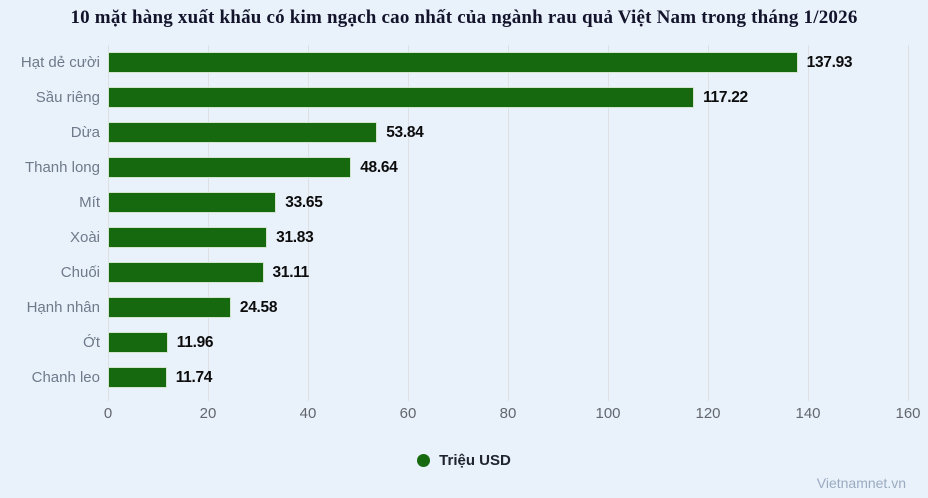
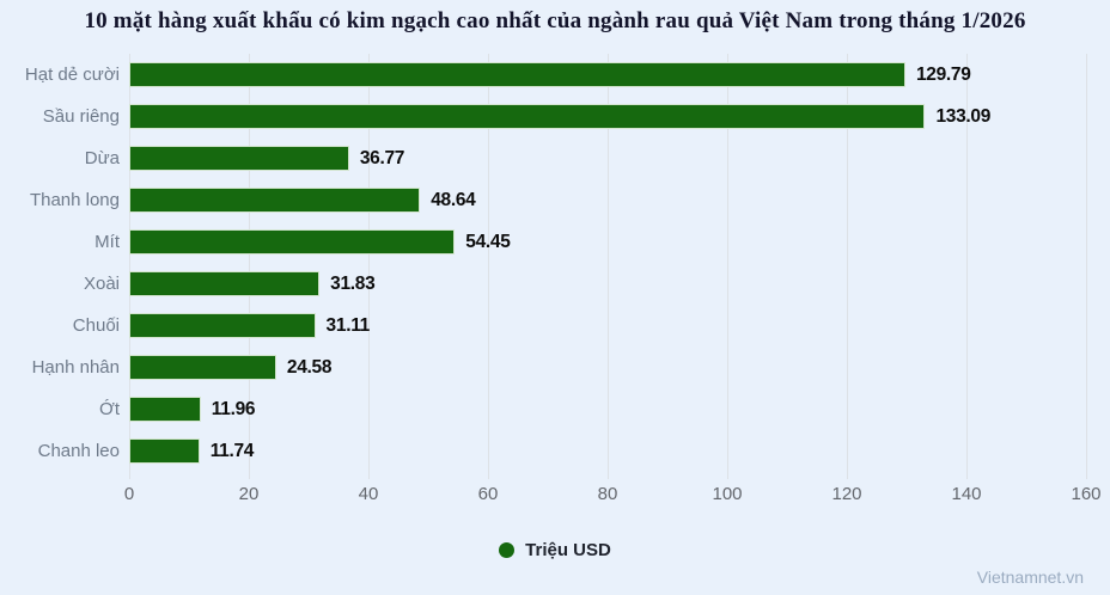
Hạt dẻ cười: 137.93 -> 129.79
Sầu riêng: 117.22 -> 133.09
Dừa: 53.84 -> 36.77
Mít: 33.65 -> 54.45
